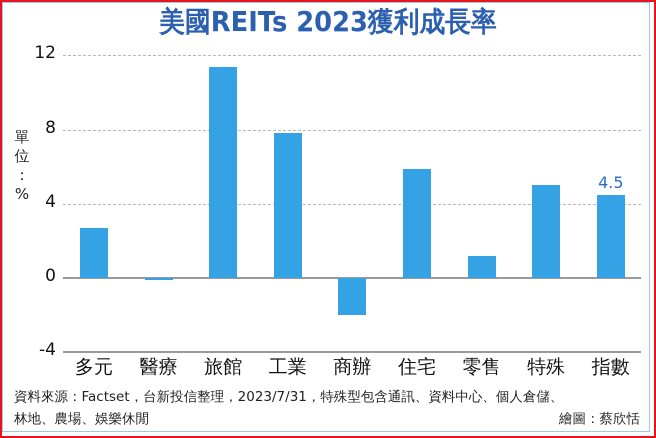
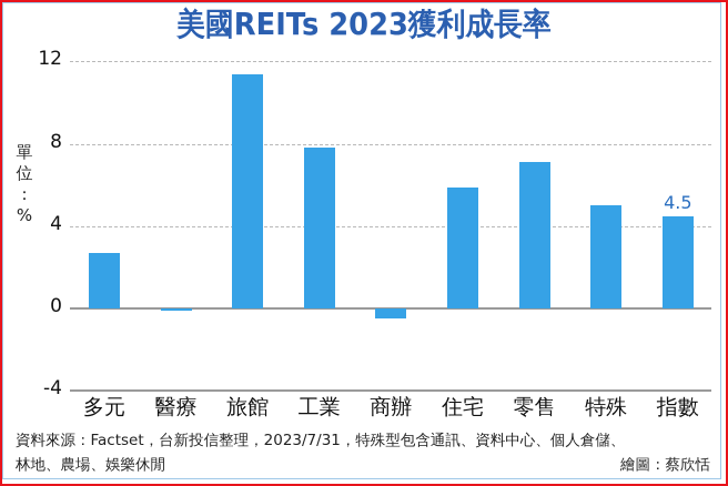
商辦: -2.0 -> -0.5
零售: 1.2 -> 7.1
